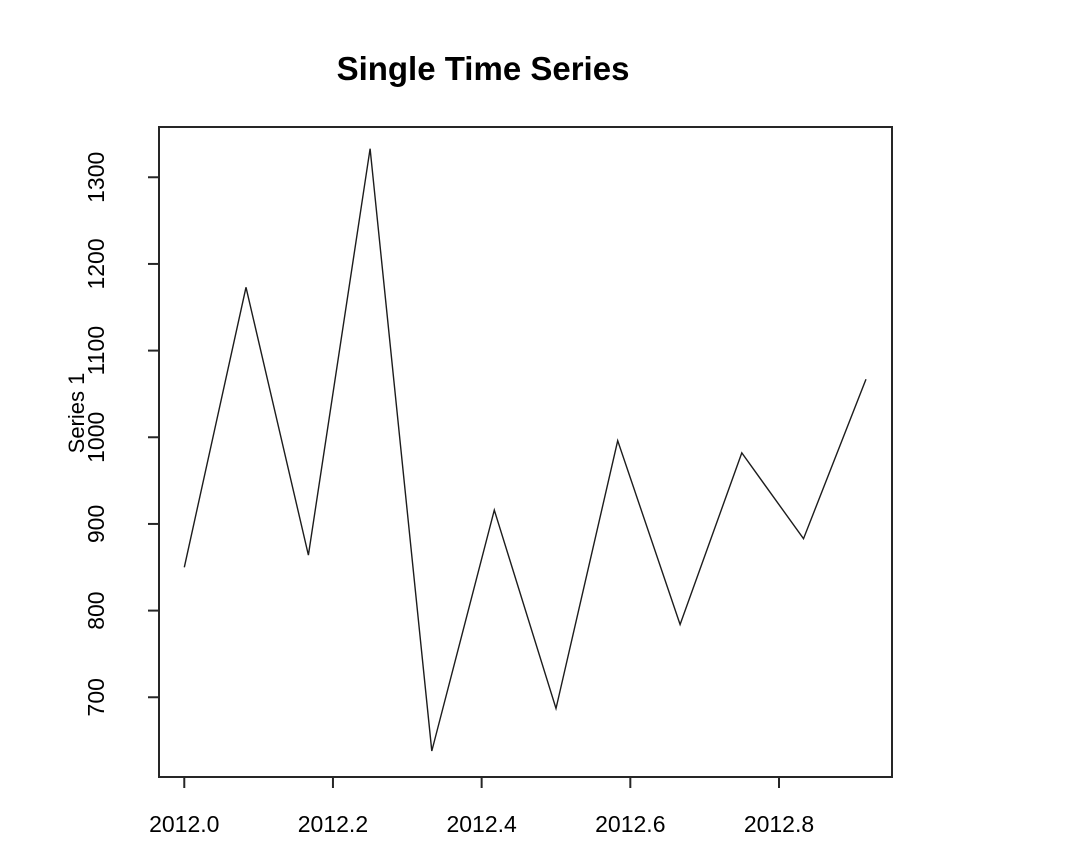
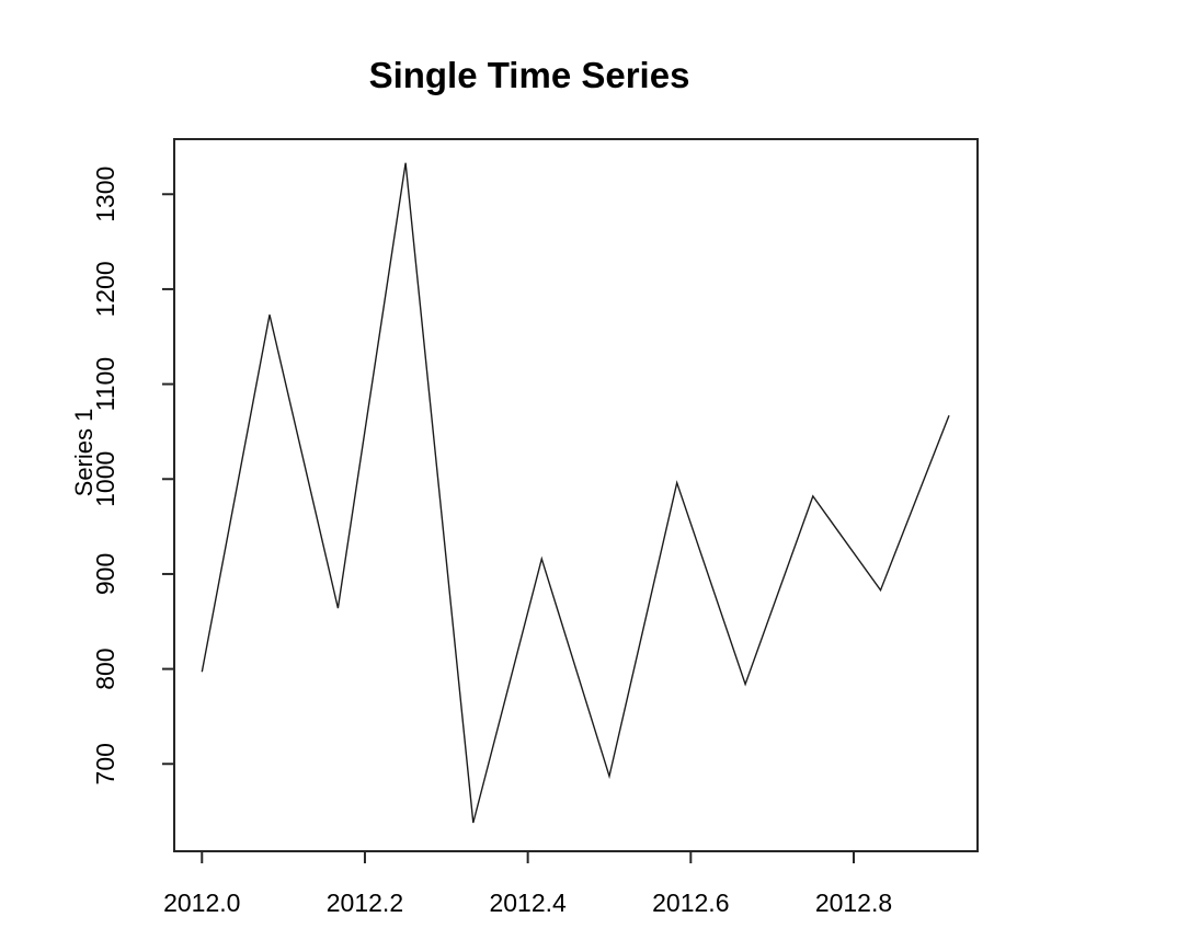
2012.0: 850 -> 800
